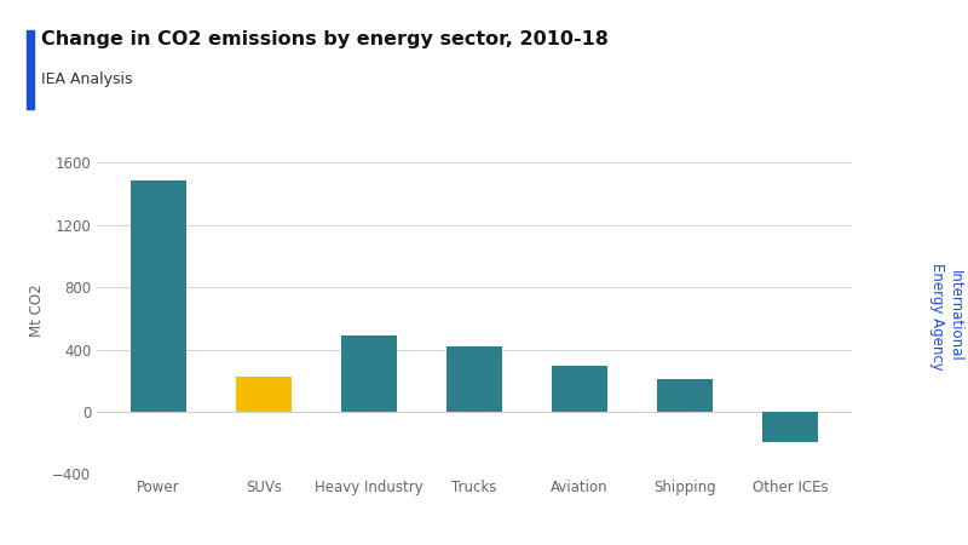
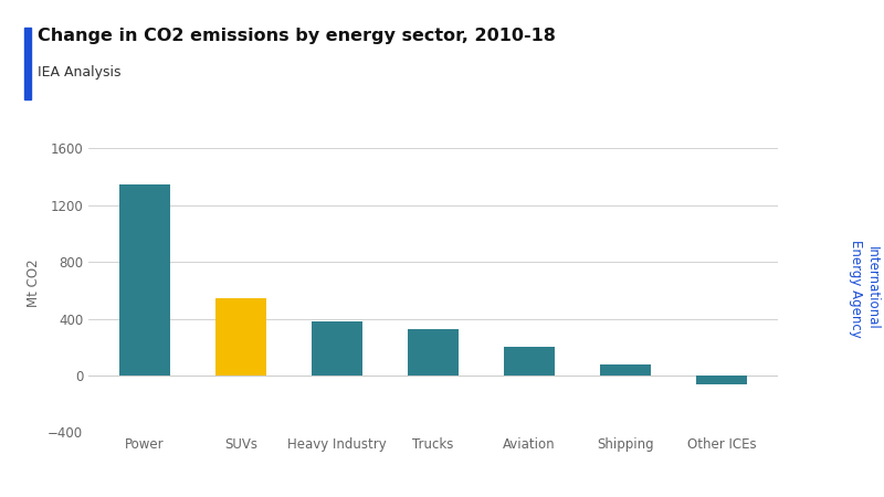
Power: 1490 -> 1350
SUVs: 230 -> 540
Heavy Industry: 490 -> 380
Trucks: 420 -> 330
Aviation: 300 -> 200
Shipping: 210 -> 80
Other ICEs: -190 -> -60
